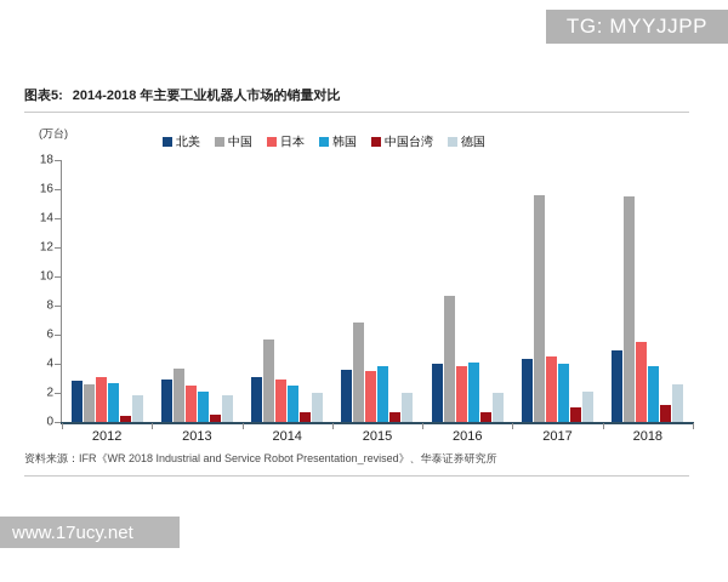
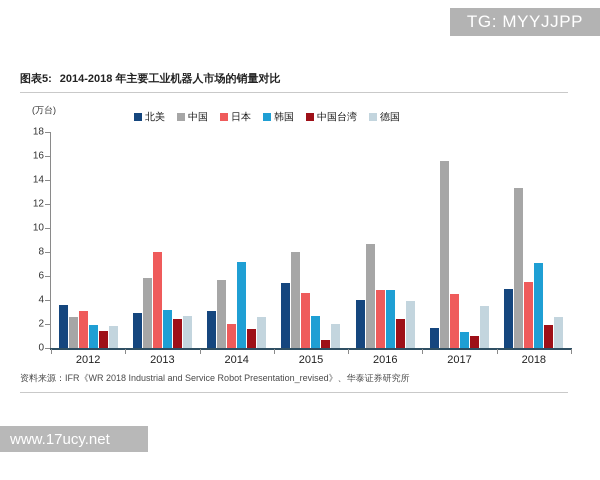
北美/2012: 2.8 -> 3.6
韩国/2012: 2.7 -> 1.9
中国台湾/2012: 0.4 -> 1.4
中国/2013: 3.7 -> 5.8
日本/2013: 2.5 -> 8.0
韩国/2013: 2.1 -> 3.2
中国台湾/2013: 0.5 -> 2.4
德国/2013: 1.8 -> 2.7
日本/2014: 2.9 -> 2.0
韩国/2014: 2.5 -> 7.2
中国台湾/2014: 0.7 -> 1.6
德国/2014: 2.0 -> 2.6
北美/2015: 3.6 -> 5.4
中国/2015: 6.8 -> 8.0
日本/2015: 3.5 -> 4.6
韩国/2015: 3.8 -> 2.7
日本/2016: 3.8 -> 4.8
韩国/2016: 4.1 -> 4.8
中国台湾/2016: 0.7 -> 2.4
德国/2016: 2.0 -> 3.9
北美/2017: 4.3 -> 1.7
韩国/2017: 4.0 -> 1.3
德国/2017: 2.1 -> 3.5
中国/2018: 15.5 -> 13.3
韩国/2018: 3.8 -> 7.1
中国台湾/2018: 1.2 -> 1.9
